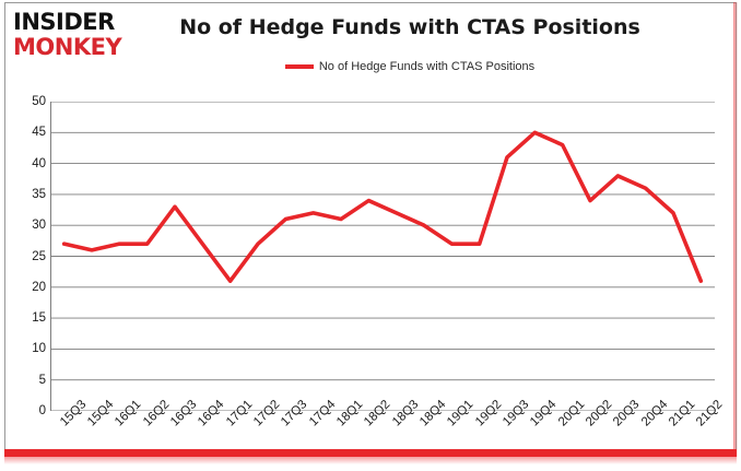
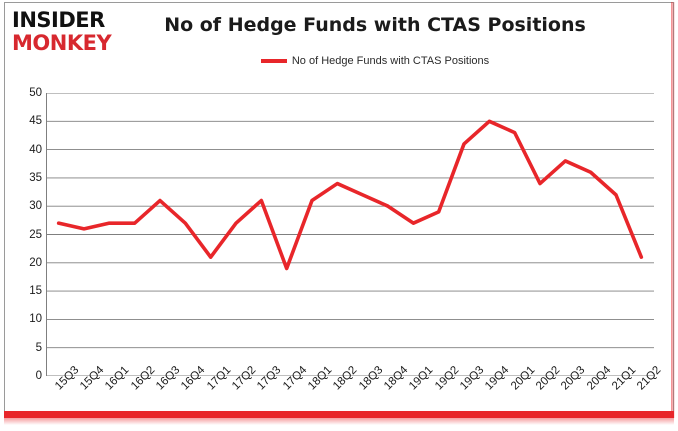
16Q3: 33 -> 31
17Q4: 32 -> 19
19Q2: 27 -> 29
